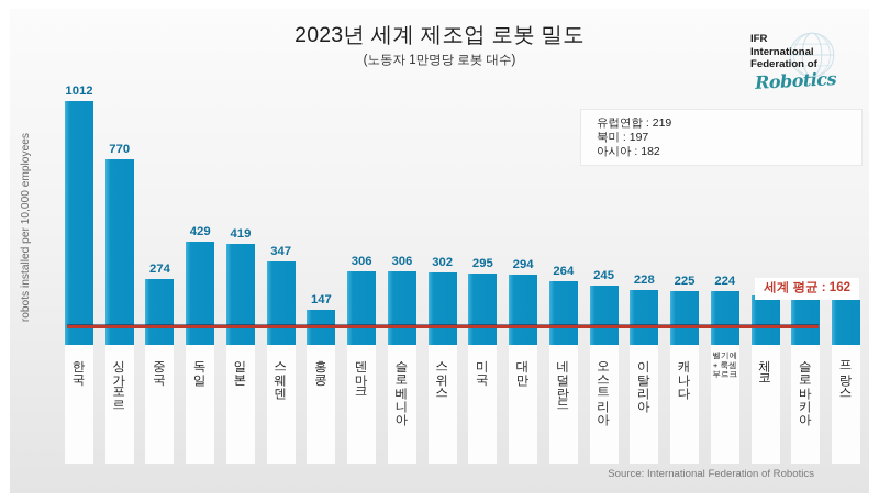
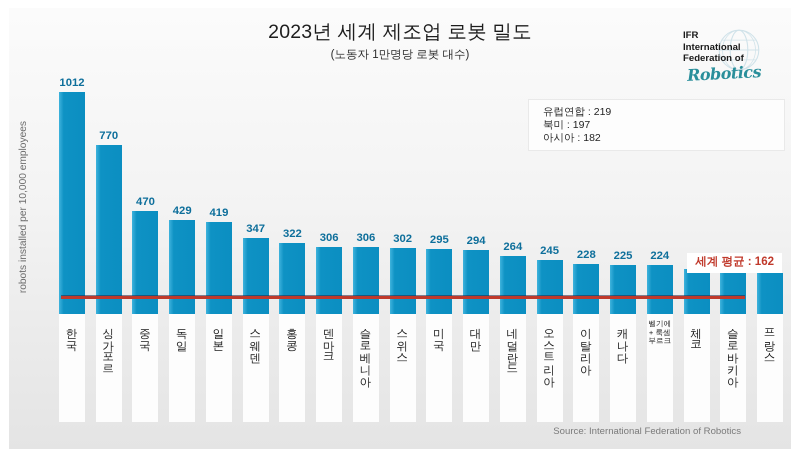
중국: 274 -> 470
홍콩: 147 -> 322
